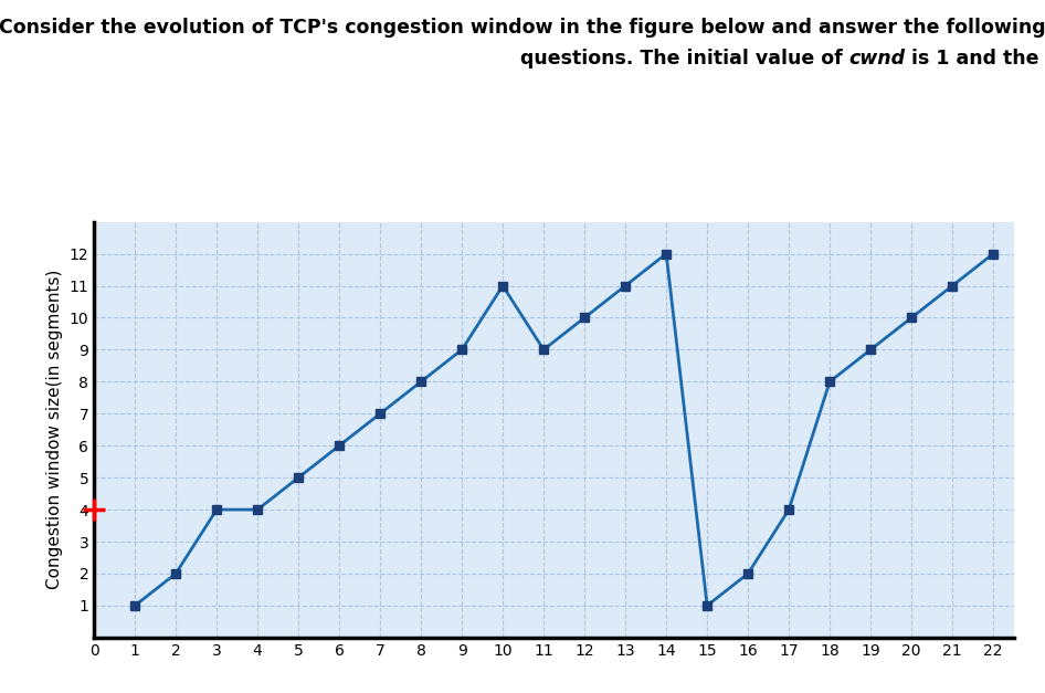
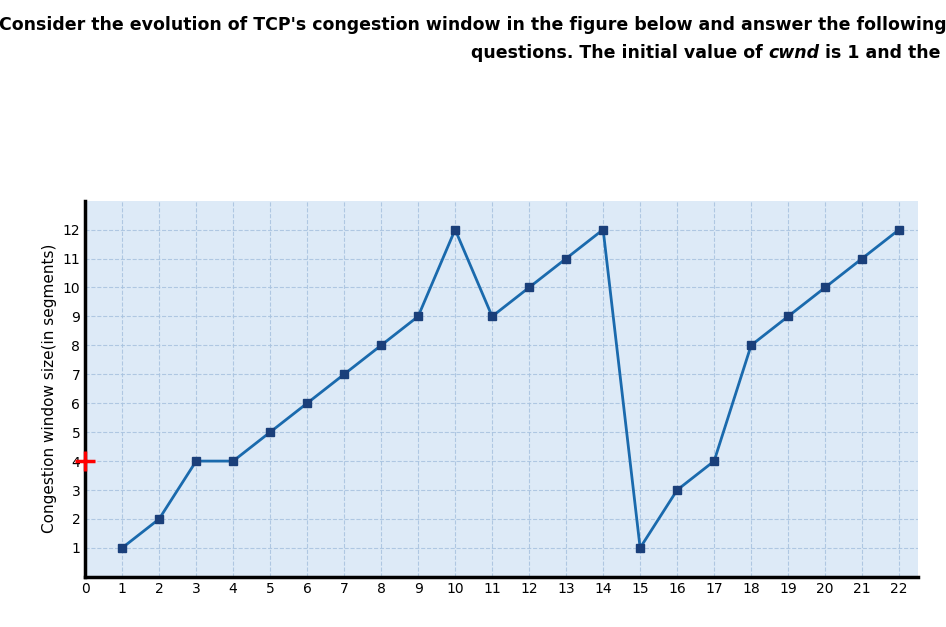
10: 11 -> 12
16: 2 -> 3
